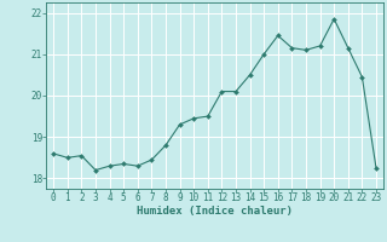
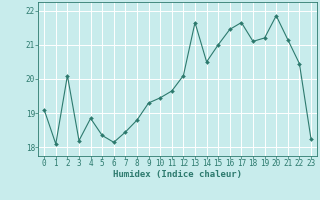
0: 18.60 -> 19.10
1: 18.50 -> 18.10
2: 18.55 -> 20.10
4: 18.30 -> 18.85
6: 18.30 -> 18.15
11: 19.50 -> 19.65
13: 20.10 -> 21.65
17: 21.15 -> 21.65
